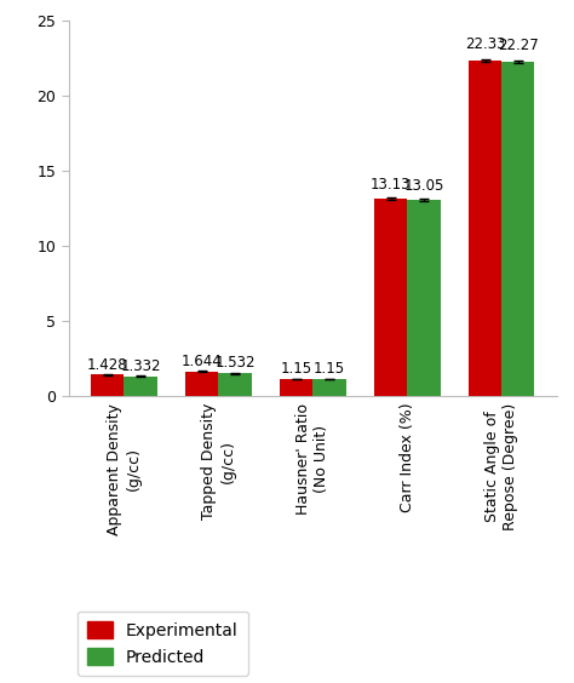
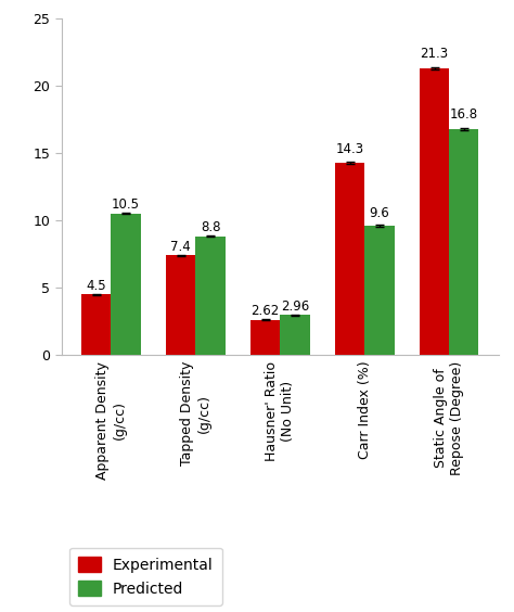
Experimental/Apparent Density (g/cc): 1.4 -> 4.5
Predicted/Apparent Density (g/cc): 1.3 -> 10.5
Experimental/Tapped Density (g/cc): 1.6 -> 7.4
Predicted/Tapped Density (g/cc): 1.5 -> 8.8
Experimental/Hausner' Ratio (No Unit): 1.15 -> 2.62
Predicted/Hausner' Ratio (No Unit): 1.15 -> 2.96
Experimental/Carr Index (%): 13.1 -> 14.3
Predicted/Carr Index (%): 13.1 -> 9.6
Experimental/Static Angle of Repose (Degree): 22.3 -> 21.3
Predicted/Static Angle of Repose (Degree): 22.3 -> 16.8
